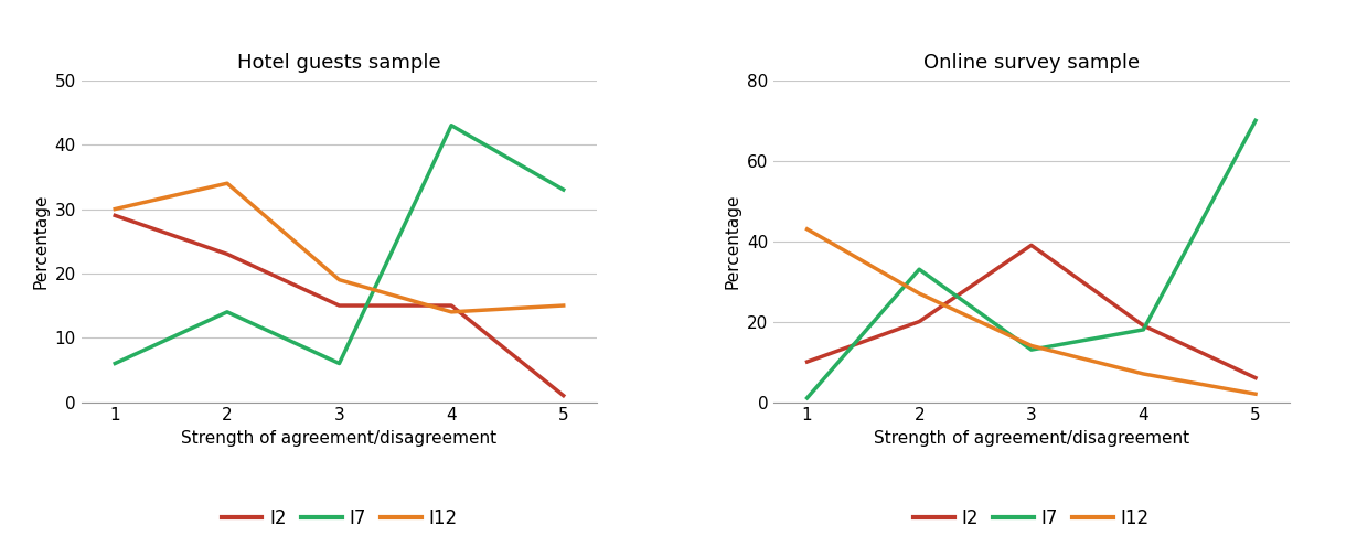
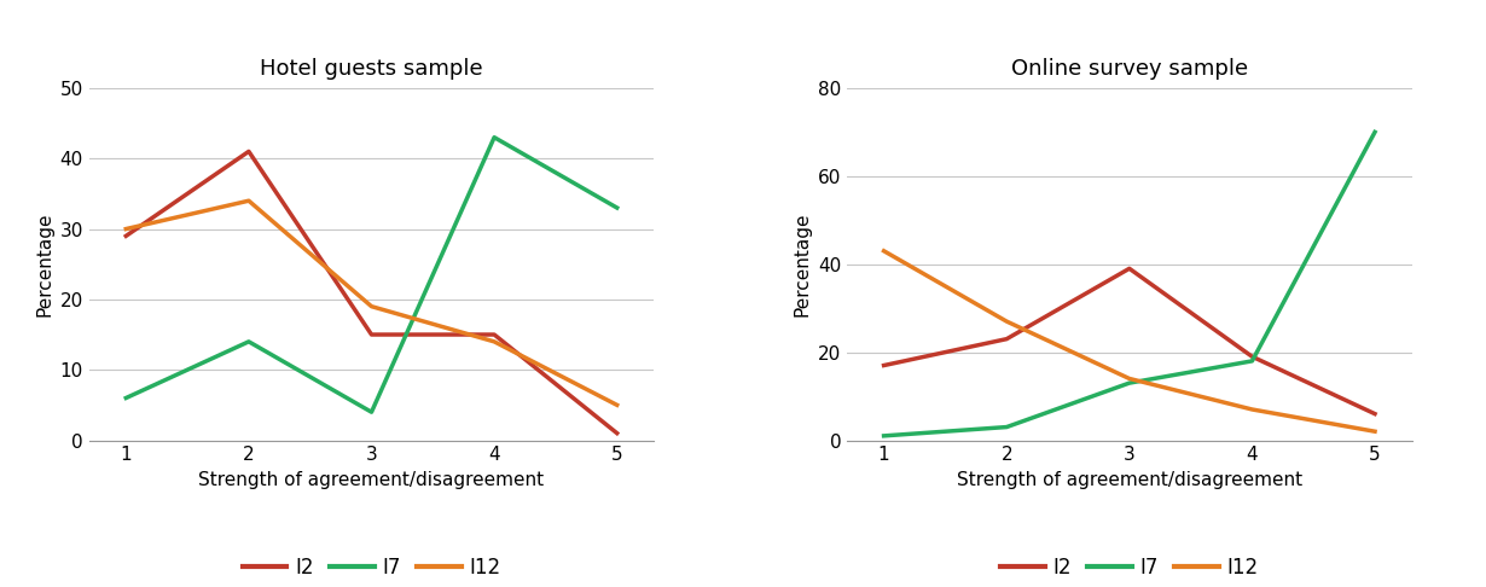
Hotel guests sample/I2/2: 23 -> 41
Hotel guests sample/I7/3: 6 -> 4
Hotel guests sample/I12/5: 15 -> 5
Online survey sample/I2/1: 10 -> 17
Online survey sample/I2/2: 20 -> 23
Online survey sample/I7/2: 33 -> 3
